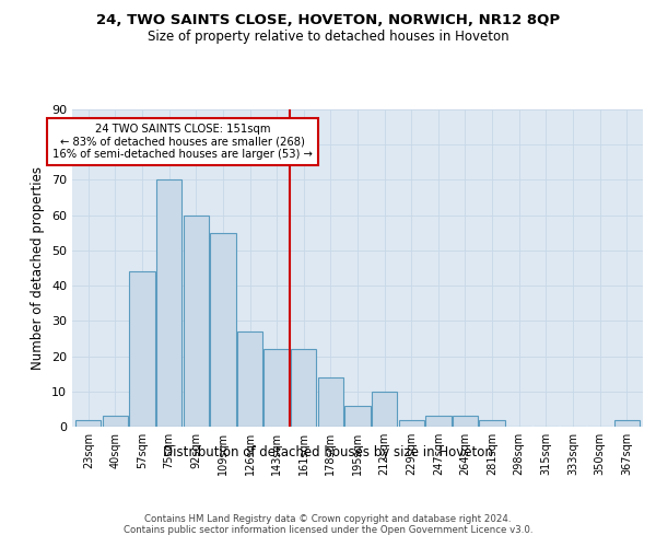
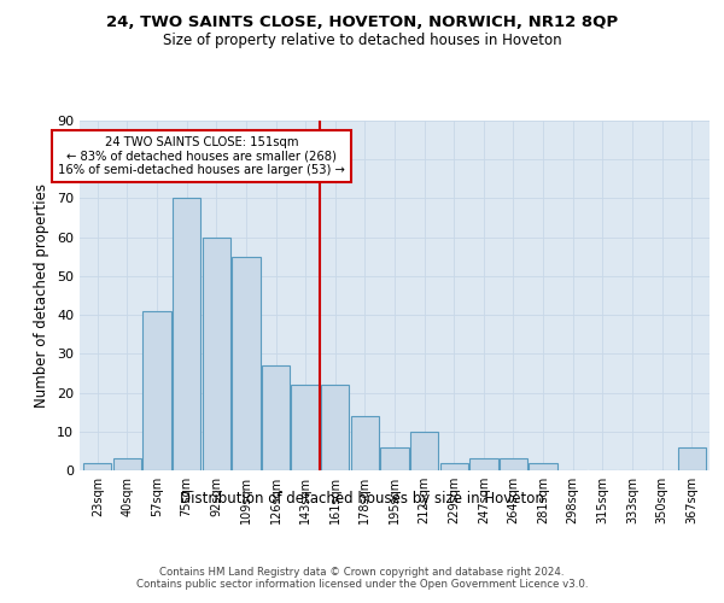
57sqm: 44 -> 41
367sqm: 2 -> 6
